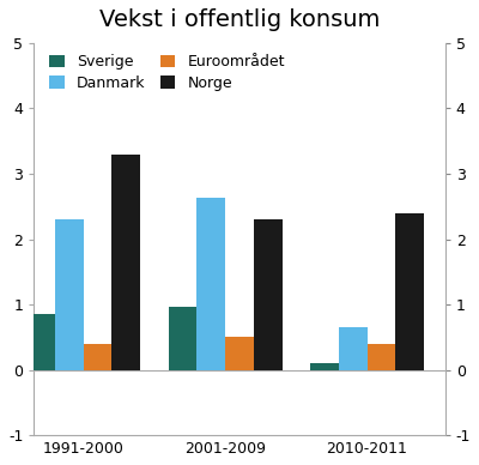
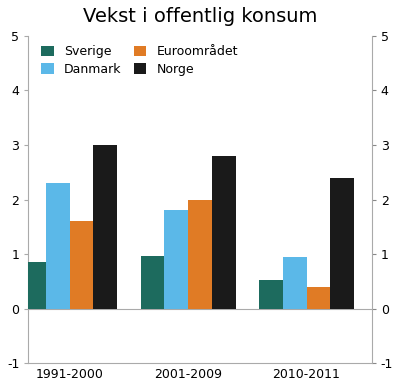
Euroområdet/1991-2000: 0.4 -> 1.6
Norge/1991-2000: 3.3 -> 3.0
Danmark/2001-2009: 2.64 -> 1.80
Euroområdet/2001-2009: 0.5 -> 2.0
Norge/2001-2009: 2.3 -> 2.8
Sverige/2010-2011: 0.10 -> 0.52
Danmark/2010-2011: 0.66 -> 0.95
